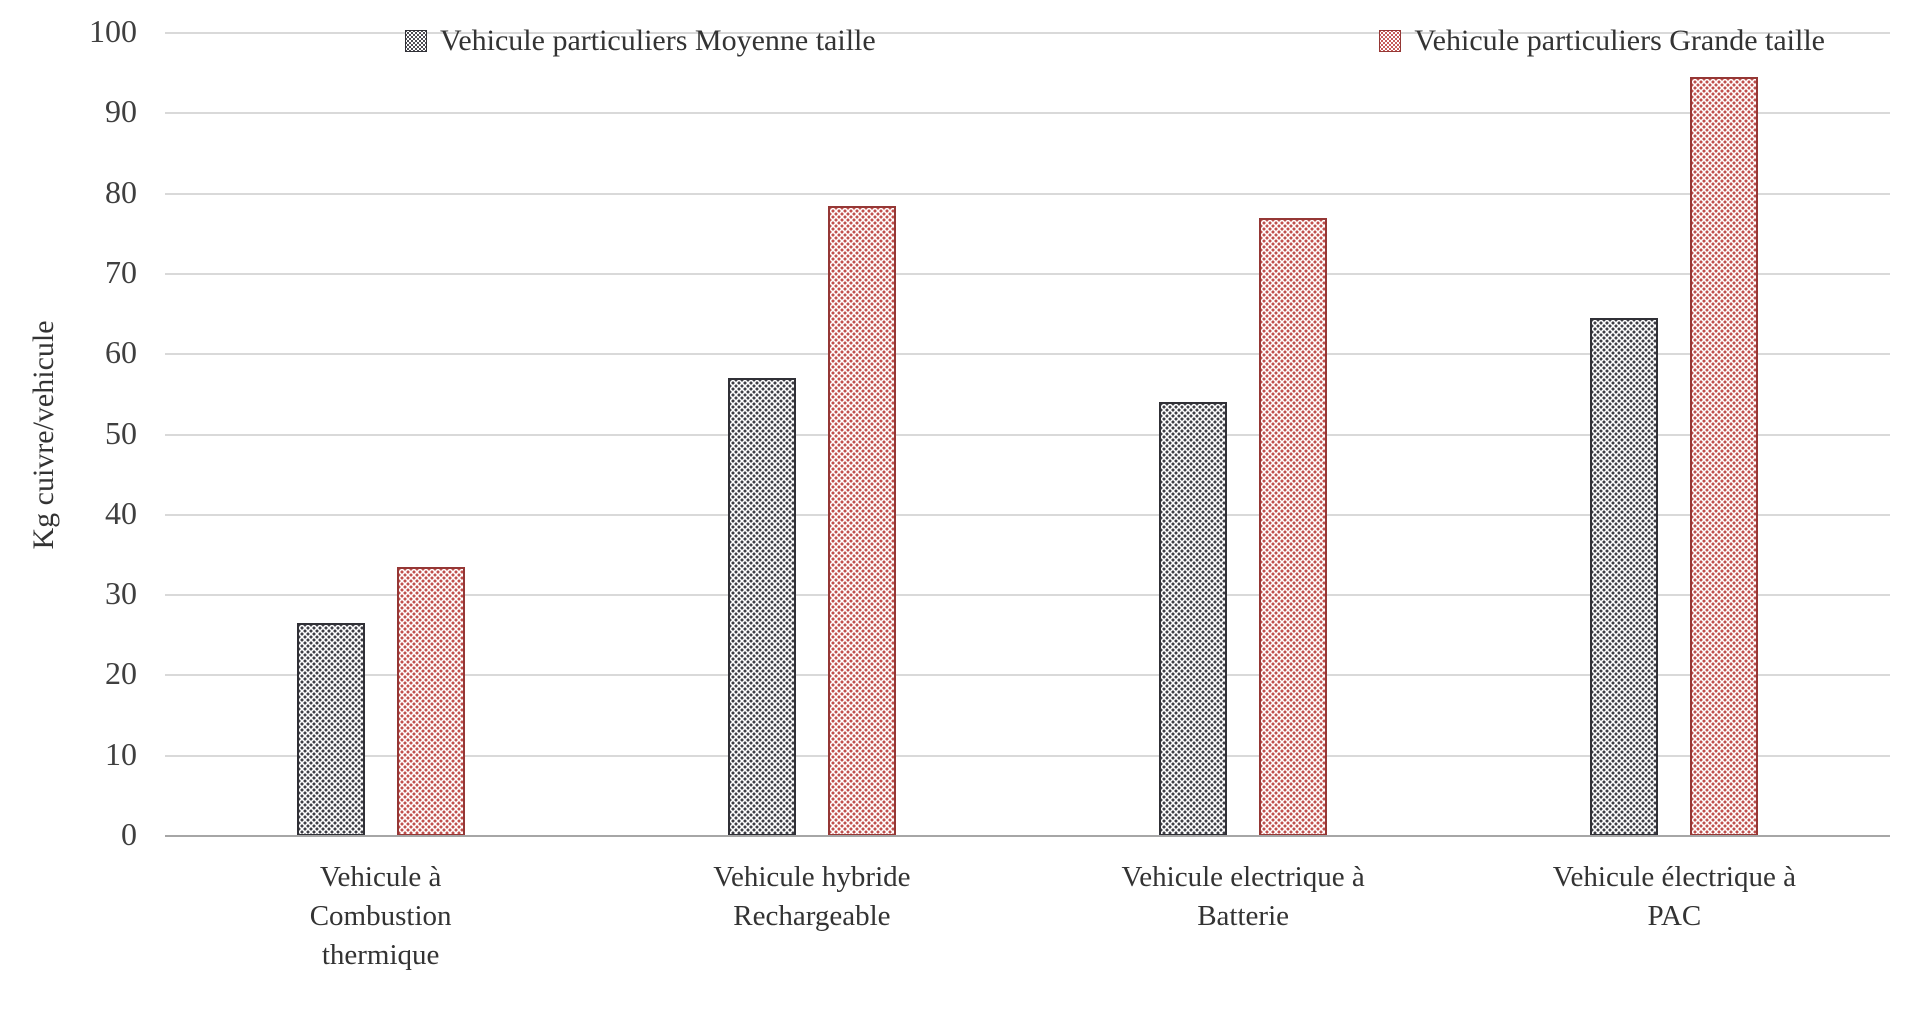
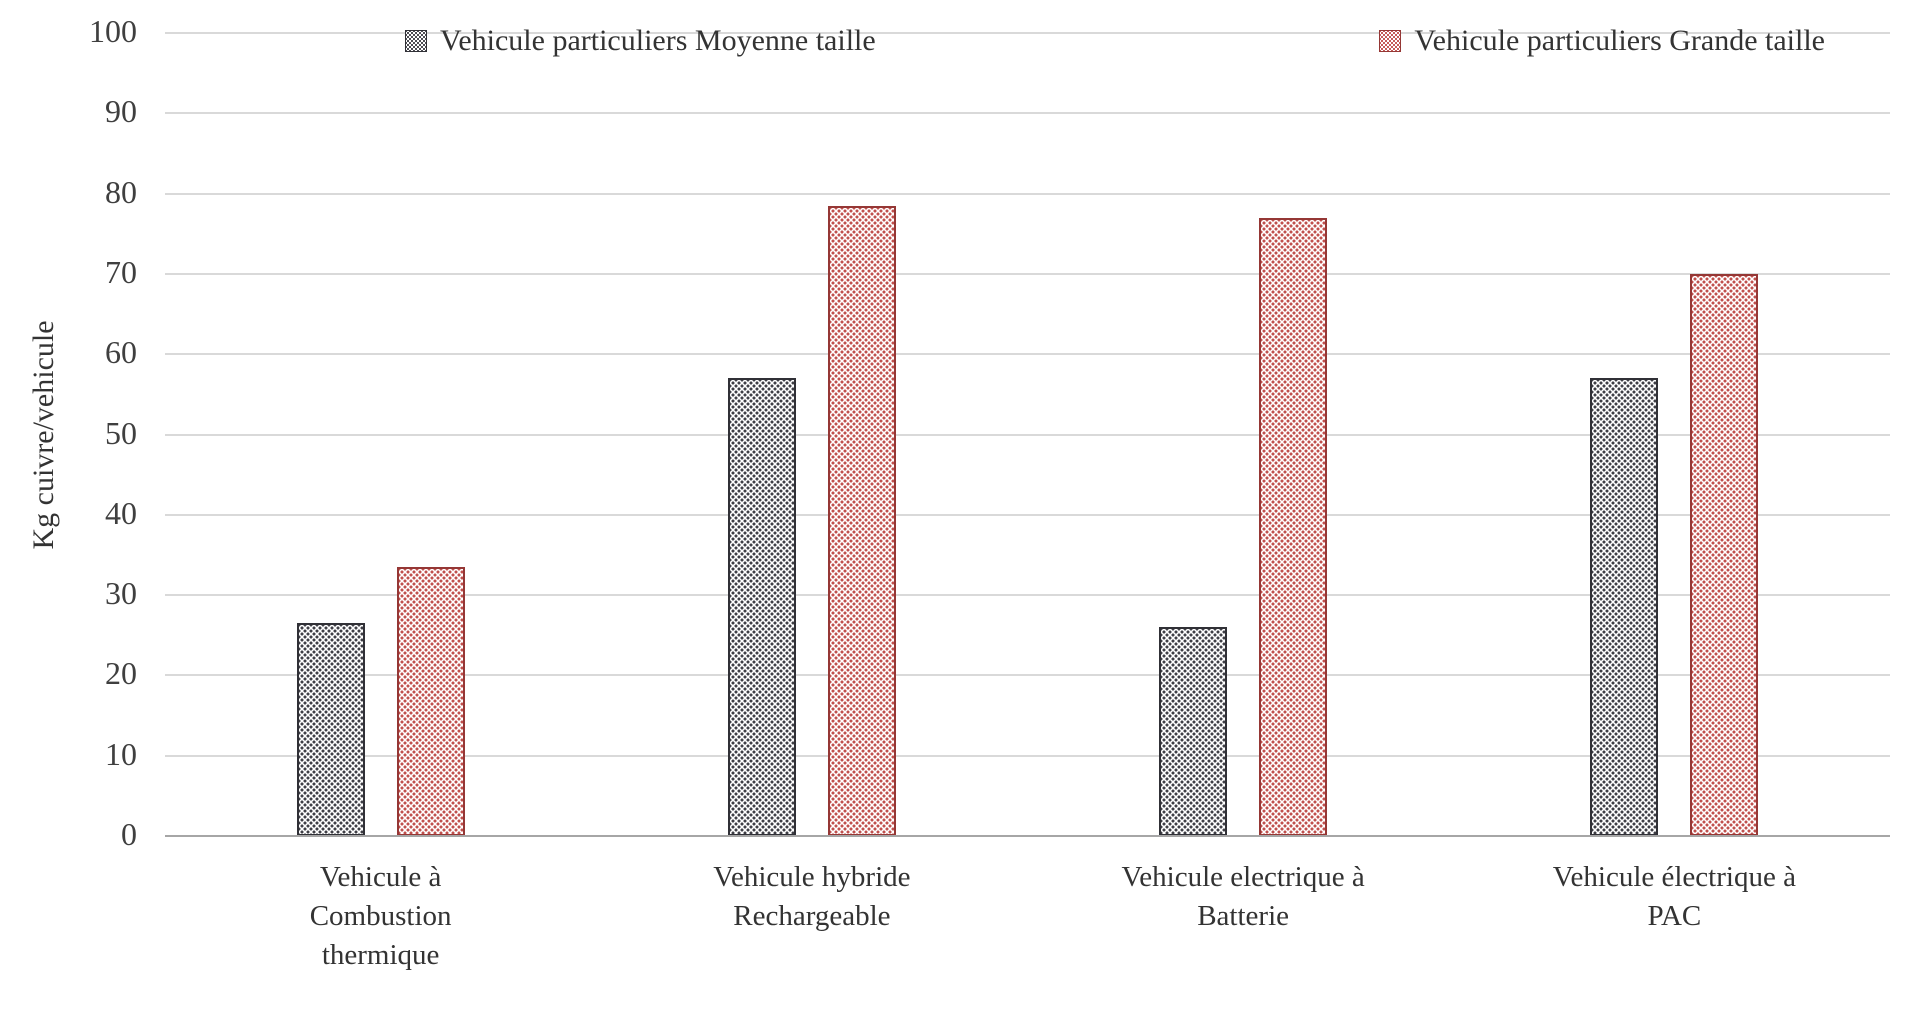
Vehicule particuliers Moyenne taille/Vehicule electrique à Batterie: 54 -> 26
Vehicule particuliers Moyenne taille/Vehicule électrique à PAC: 64 -> 57
Vehicule particuliers Grande taille/Vehicule électrique à PAC: 94 -> 70
